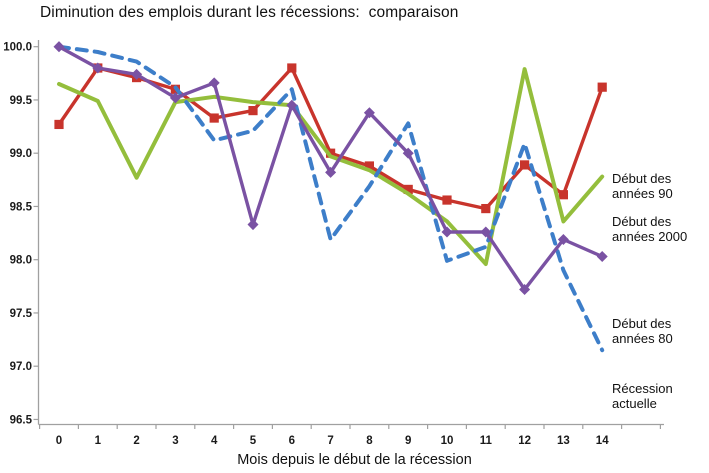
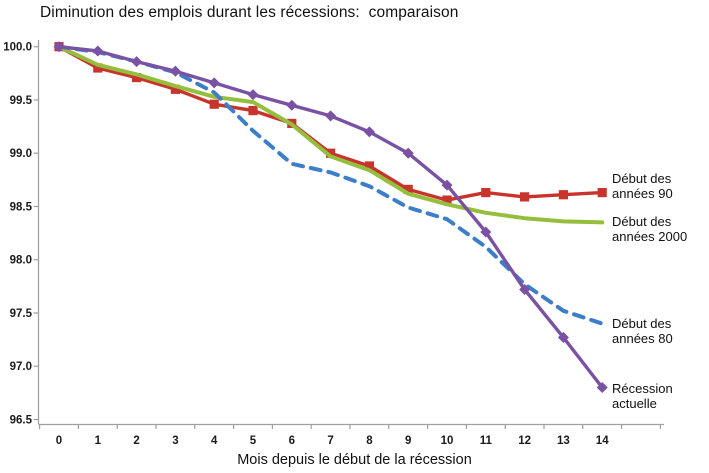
Début des années 90/0: 99.27 -> 100.00
Début des années 2000/0: 99.65 -> 100.00
Début des années 2000/1: 99.49 -> 99.83
Récession actuelle/1: 99.80 -> 99.96
Début des années 2000/2: 98.77 -> 99.74
Récession actuelle/2: 99.74 -> 99.86
Début des années 2000/3: 99.48 -> 99.63
Début des années 80/3: 99.62 -> 99.76
Récession actuelle/3: 99.52 -> 99.77
Début des années 90/4: 99.33 -> 99.46
Début des années 80/4: 99.12 -> 99.57
Récession actuelle/5: 98.33 -> 99.55
Début des années 90/6: 99.80 -> 99.28
Début des années 2000/6: 99.45 -> 99.27
Début des années 80/6: 99.60 -> 98.90
Début des années 80/7: 98.19 -> 98.82
Récession actuelle/7: 98.82 -> 99.35
Récession actuelle/8: 99.38 -> 99.20
Début des années 80/9: 99.28 -> 98.49
Début des années 2000/10: 98.36 -> 98.52
Début des années 80/10: 97.99 -> 98.38
Récession actuelle/10: 98.26 -> 98.70
Début des années 90/11: 98.48 -> 98.63
Début des années 2000/11: 97.96 -> 98.44
Début des années 90/12: 98.89 -> 98.59
Début des années 2000/12: 99.79 -> 98.39
Début des années 80/12: 99.09 -> 97.77
Début des années 80/13: 97.90 -> 97.52
Récession actuelle/13: 98.19 -> 97.27
Début des années 90/14: 99.62 -> 98.63
Début des années 2000/14: 98.78 -> 98.35
Début des années 80/14: 97.15 -> 97.40
Récession actuelle/14: 98.03 -> 96.80
